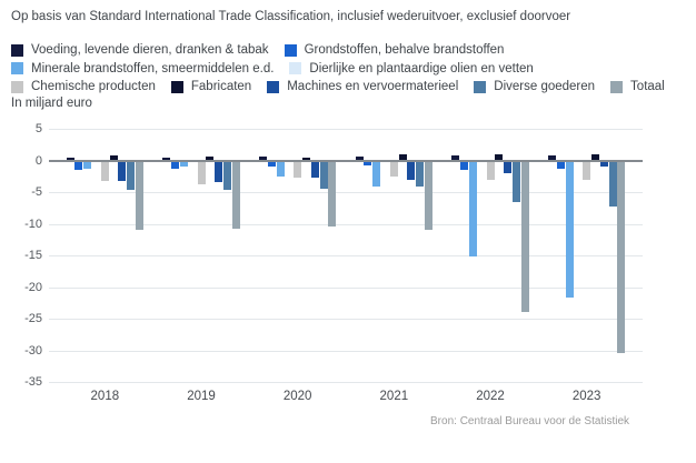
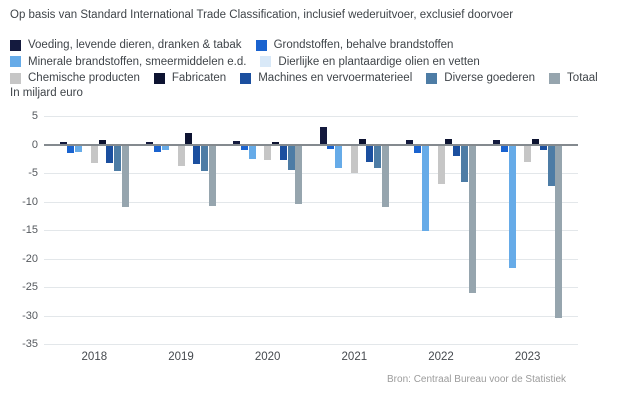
Fabricaten/2019: 1 -> 2
Voeding, levende dieren, dranken & tabak/2021: 1 -> 3
Chemische producten/2021: -3 -> -5
Chemische producten/2022: -3 -> -7
Totaal/2022: -24 -> -26
